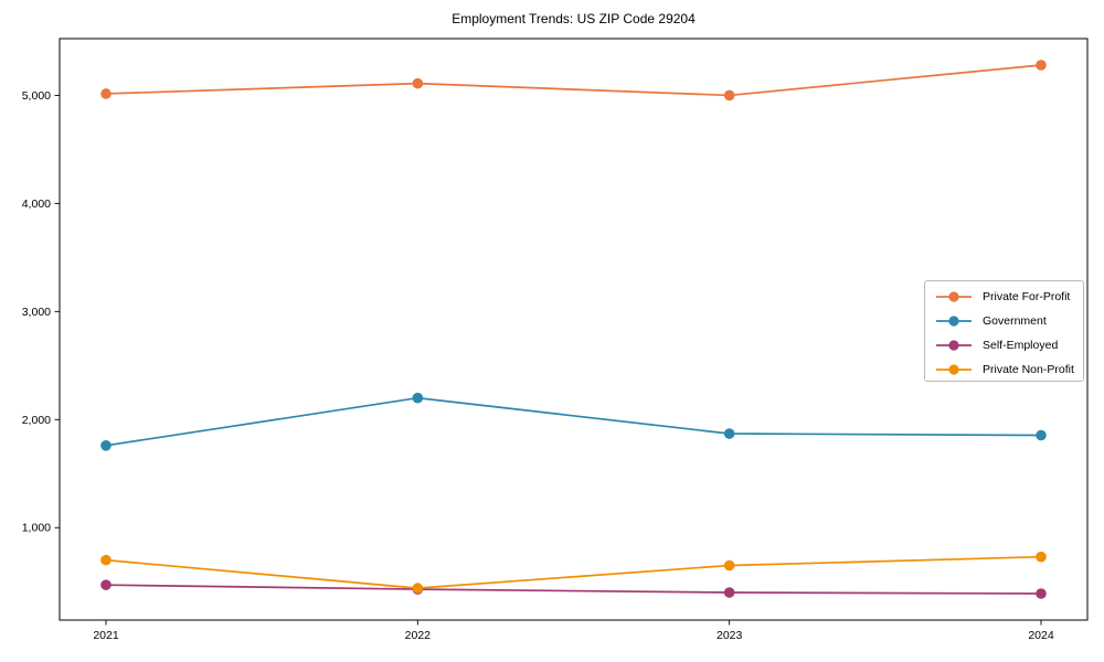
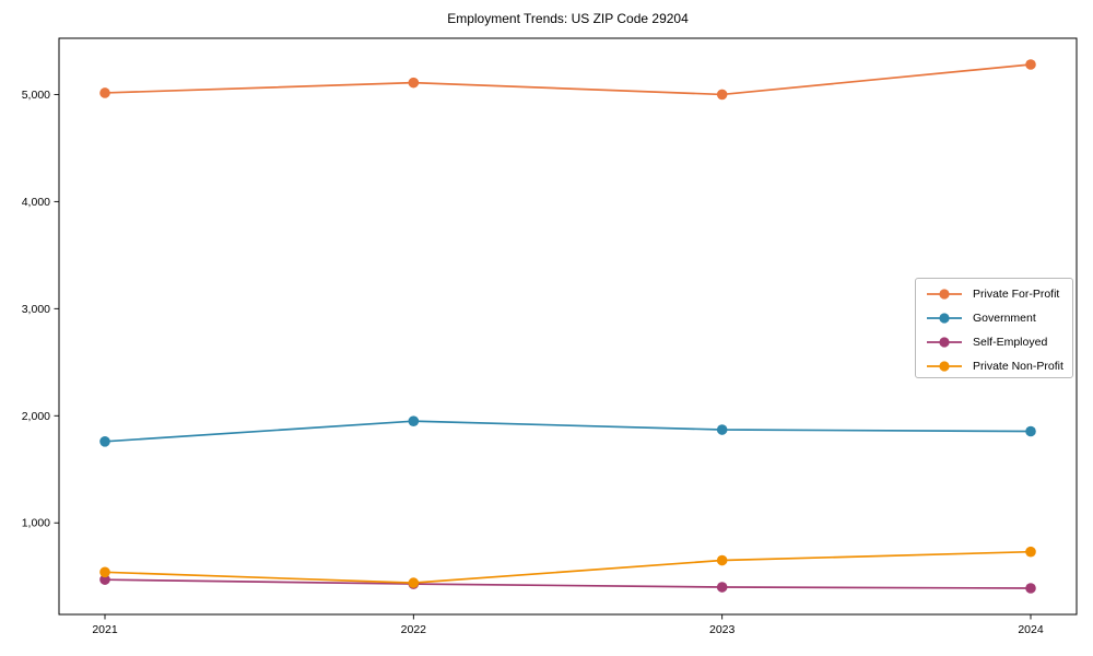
Private Non-Profit/2021: 700 -> 500
Government/2022: 2200 -> 2000
